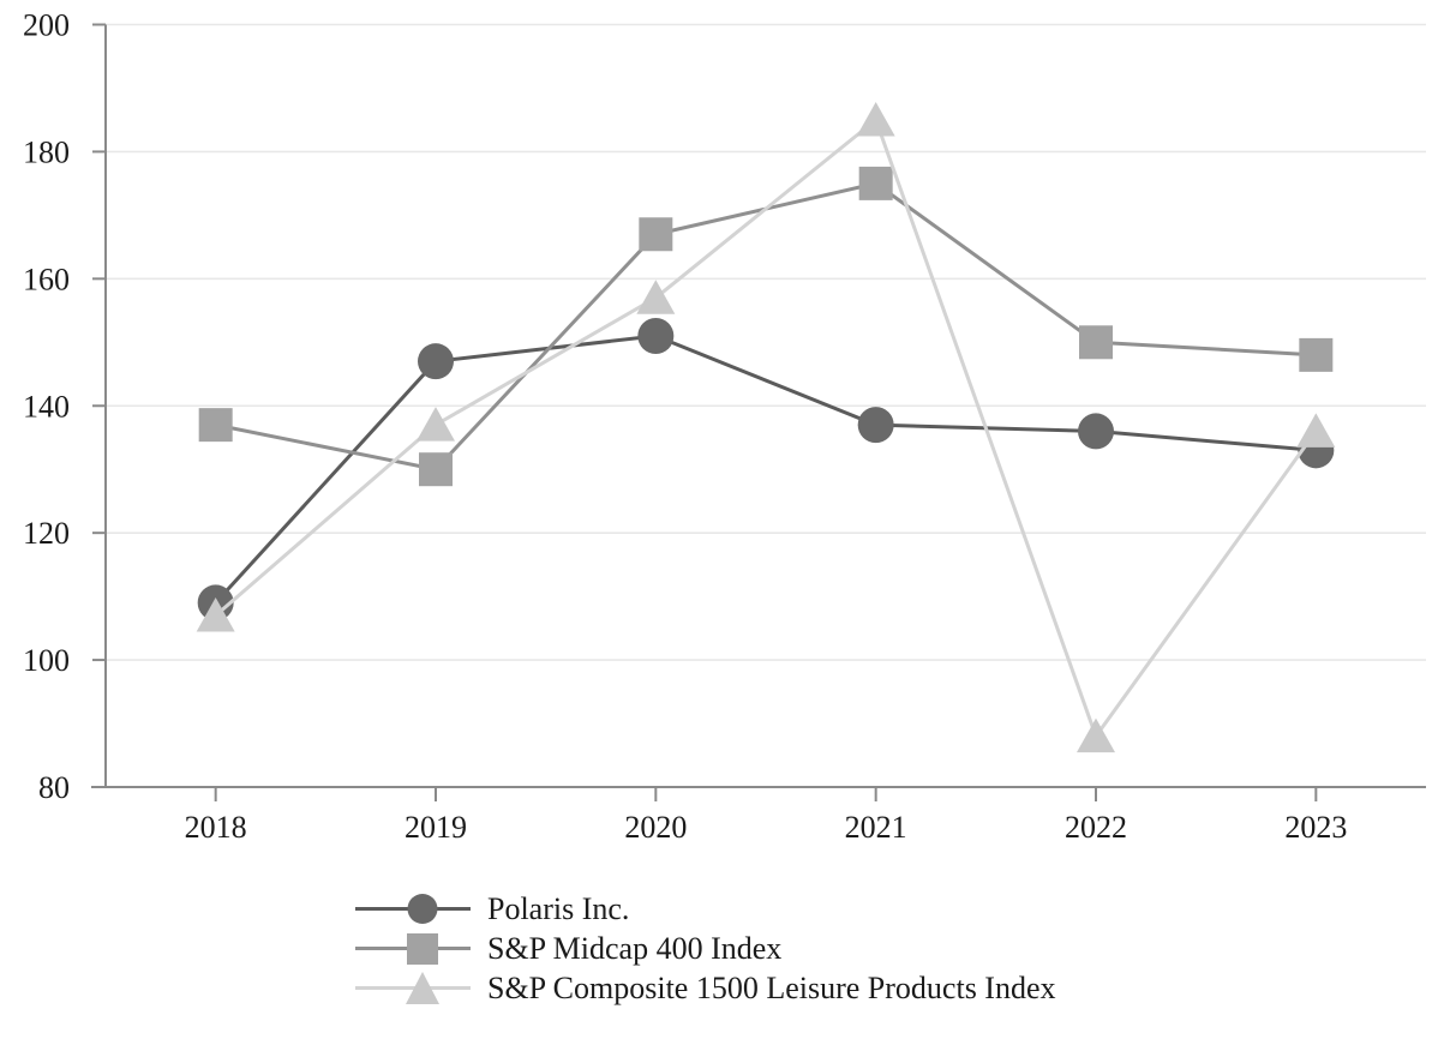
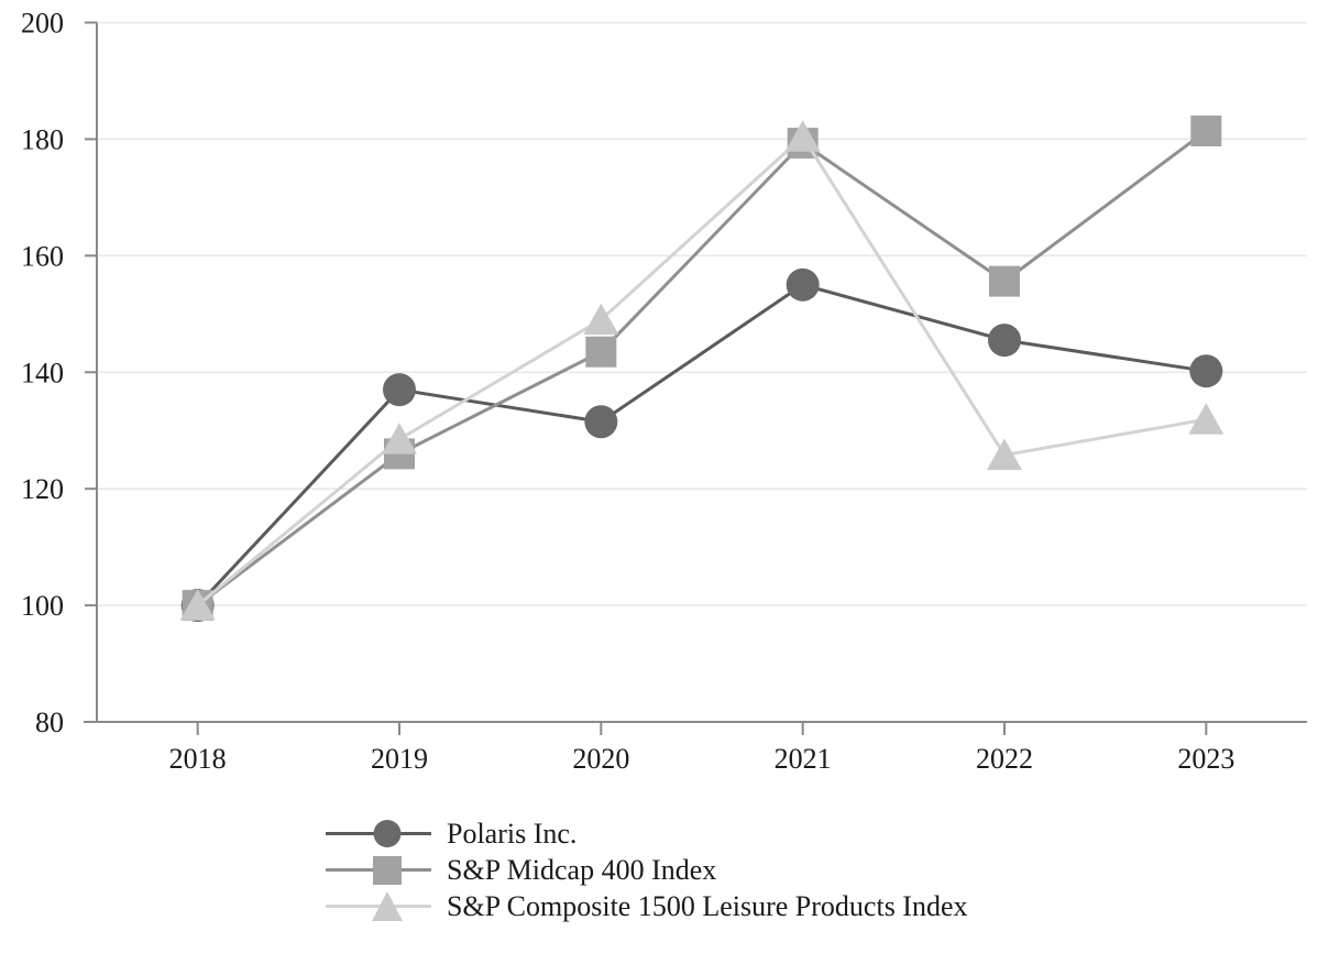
Polaris Inc./2018: 109 -> 100
S&P Midcap 400 Index/2018: 137 -> 100
S&P Composite 1500 Leisure Products Index/2018: 107 -> 100
Polaris Inc./2019: 147 -> 137
S&P Midcap 400 Index/2019: 130 -> 126
S&P Composite 1500 Leisure Products Index/2019: 137 -> 128
Polaris Inc./2020: 151 -> 132
S&P Midcap 400 Index/2020: 167 -> 144
S&P Composite 1500 Leisure Products Index/2020: 157 -> 149
Polaris Inc./2021: 137 -> 155
S&P Midcap 400 Index/2021: 175 -> 179
S&P Composite 1500 Leisure Products Index/2021: 185 -> 180
Polaris Inc./2022: 136 -> 146
S&P Midcap 400 Index/2022: 150 -> 156
S&P Composite 1500 Leisure Products Index/2022: 88 -> 126
Polaris Inc./2023: 133 -> 140
S&P Midcap 400 Index/2023: 148 -> 181
S&P Composite 1500 Leisure Products Index/2023: 136 -> 132
